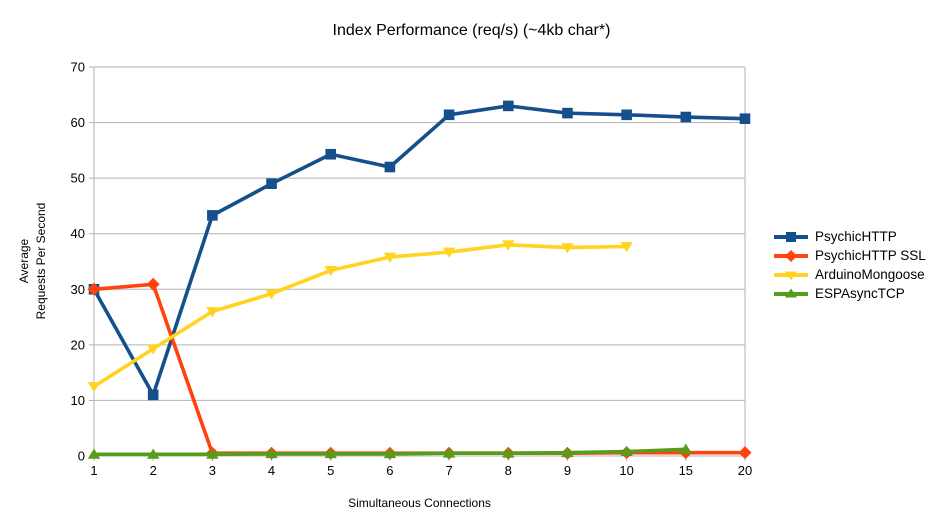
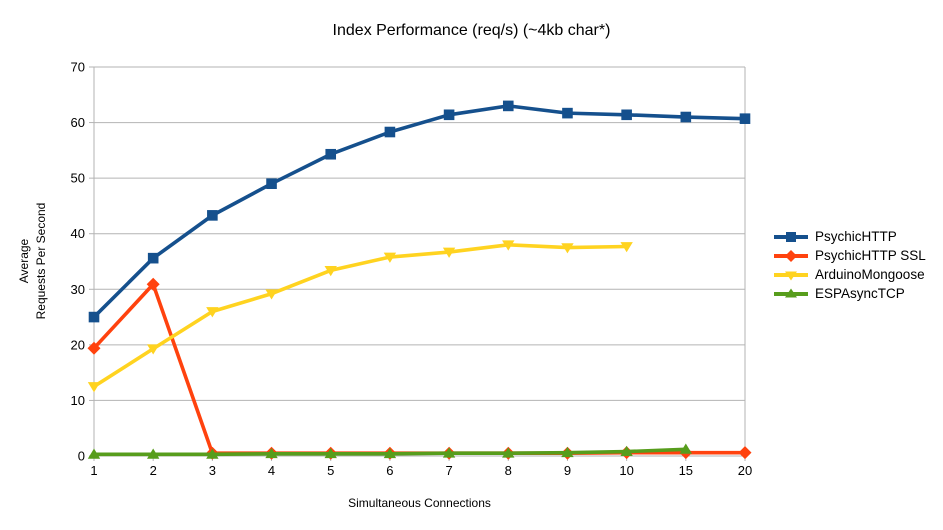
PsychicHTTP/1: 30 -> 25
PsychicHTTP SSL/1: 30 -> 19
PsychicHTTP/2: 11 -> 36
PsychicHTTP/6: 52 -> 58
